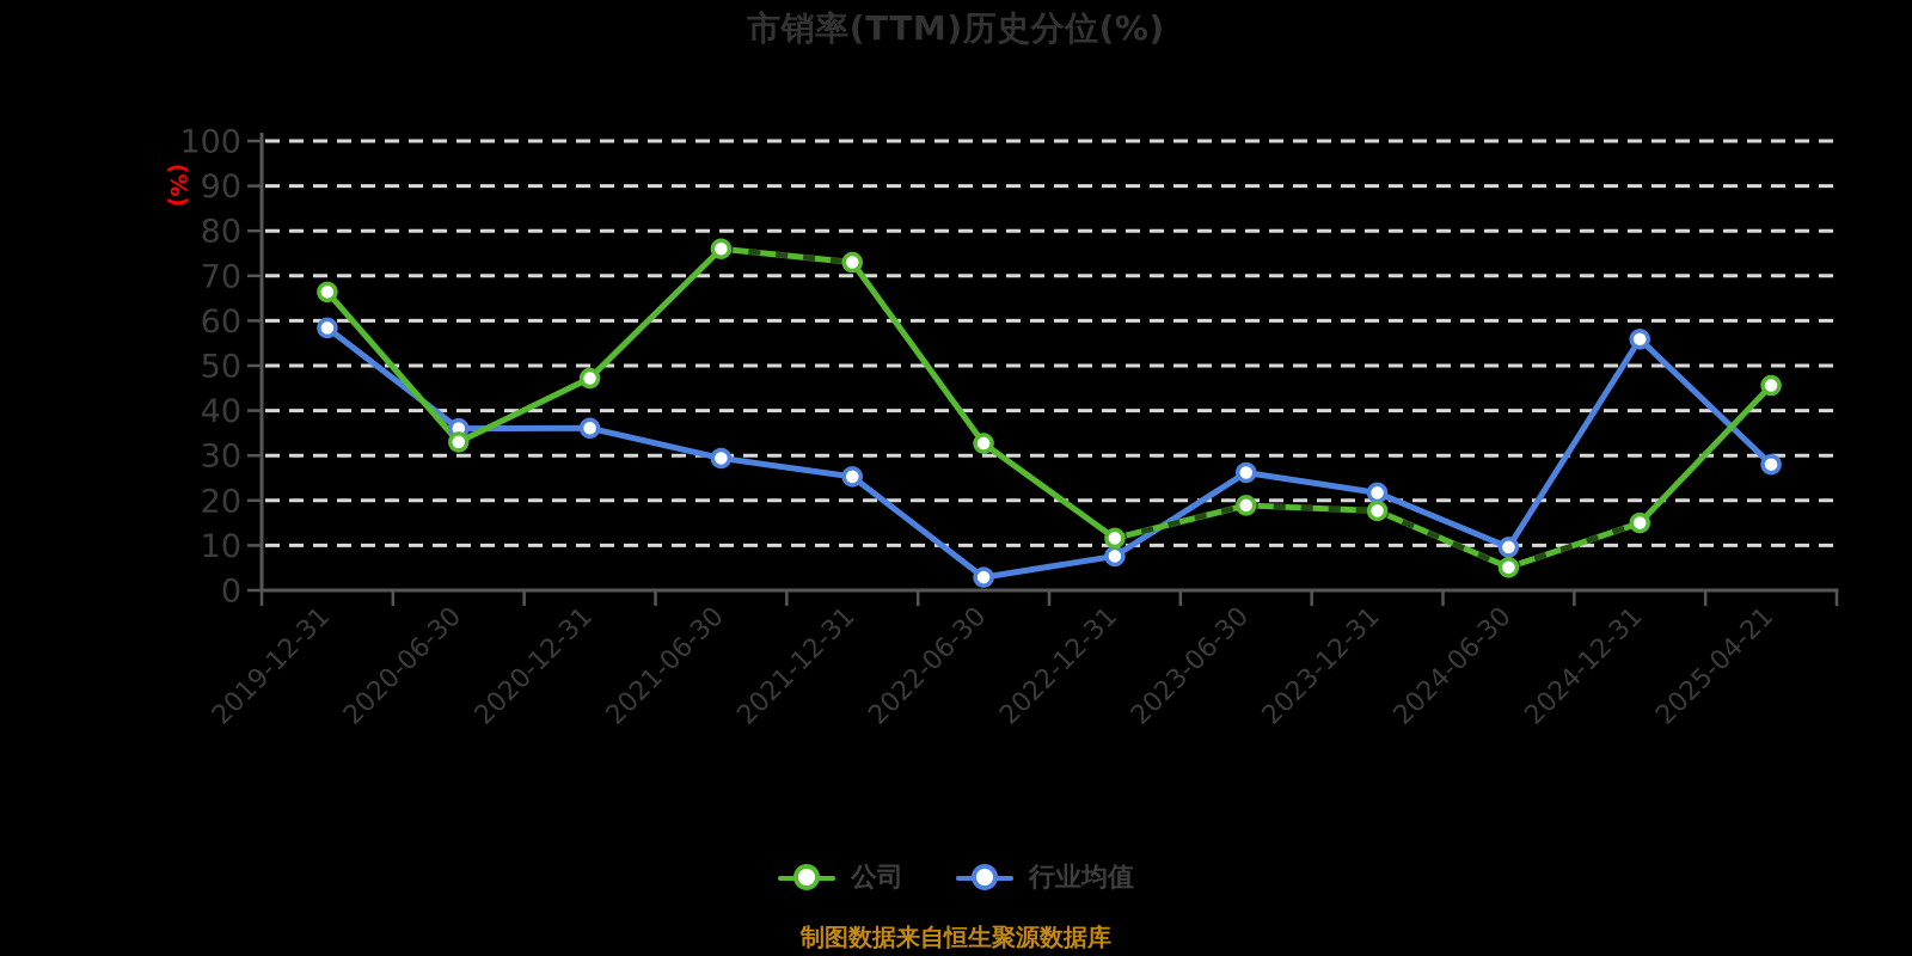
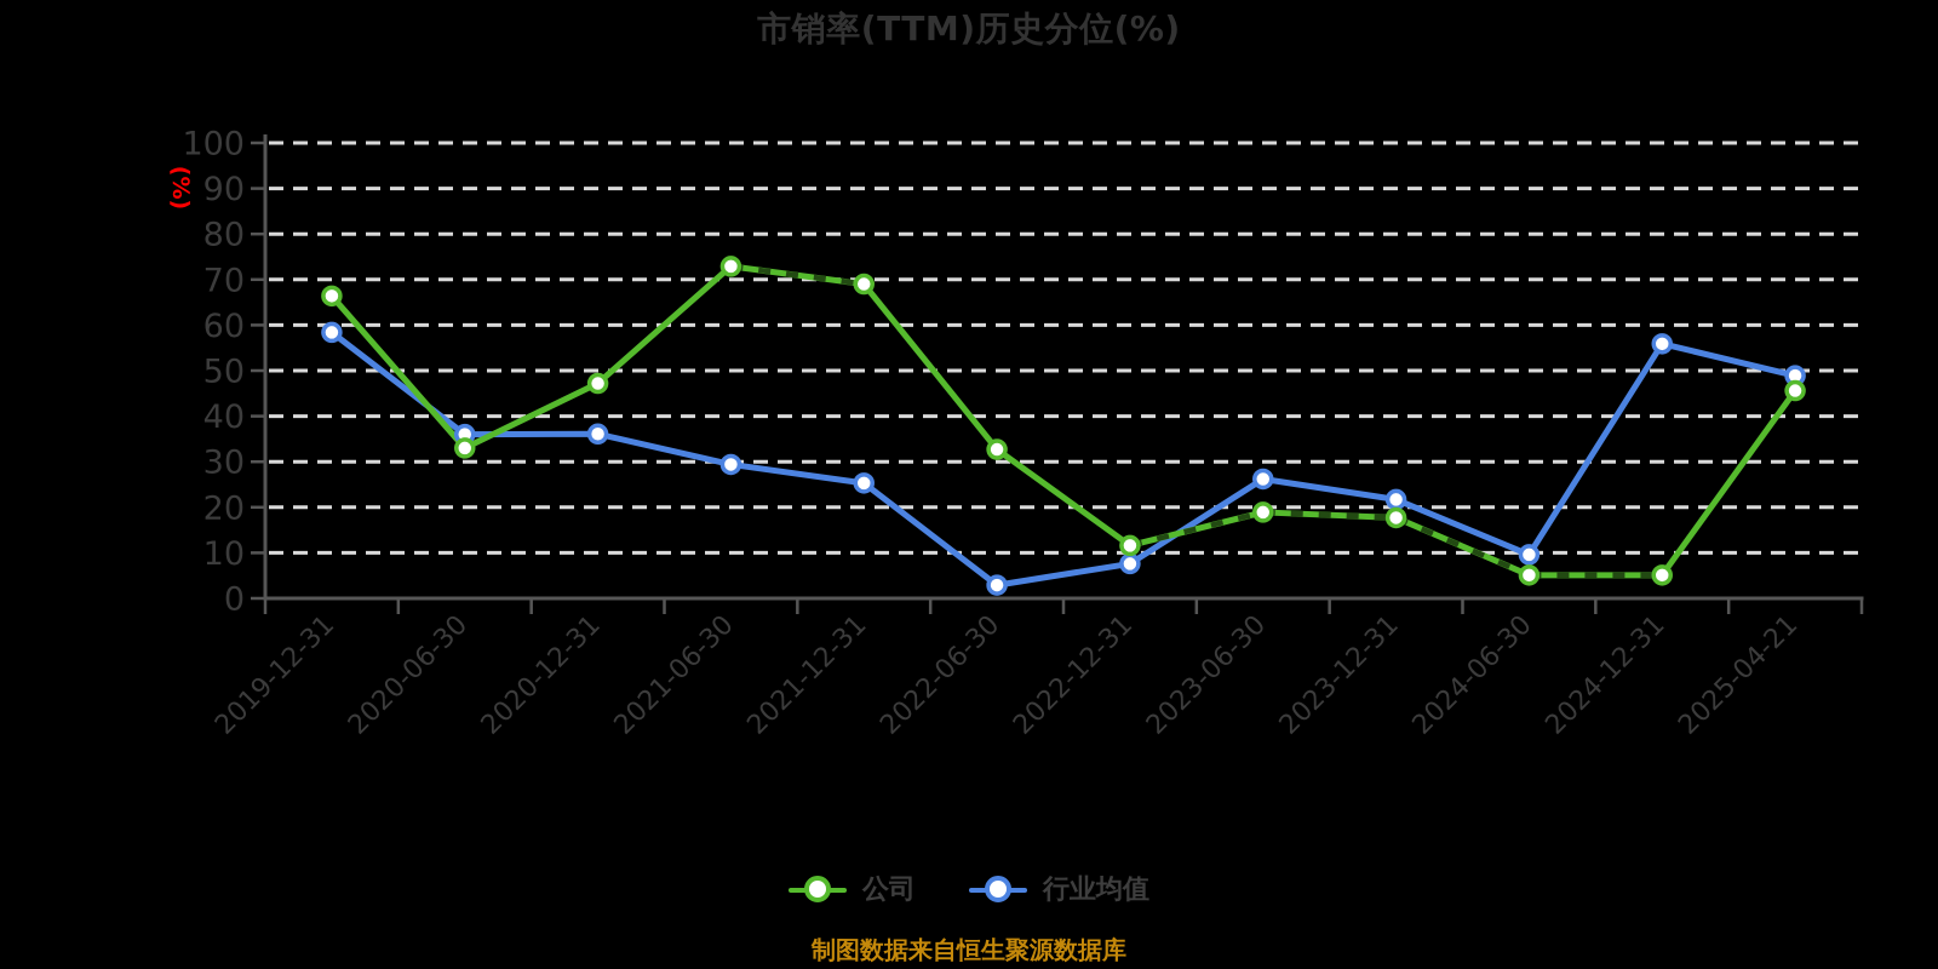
公司/2021-06-30: 76 -> 73
公司/2021-12-31: 73 -> 69
公司/2024-12-31: 15 -> 5
行业均值/2025-04-21: 28 -> 49
